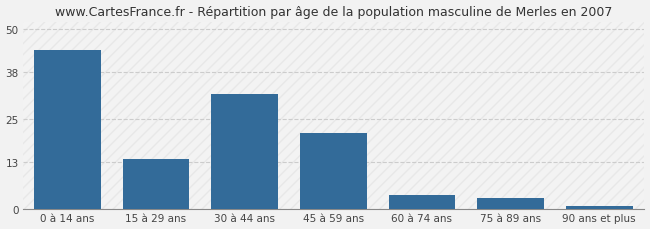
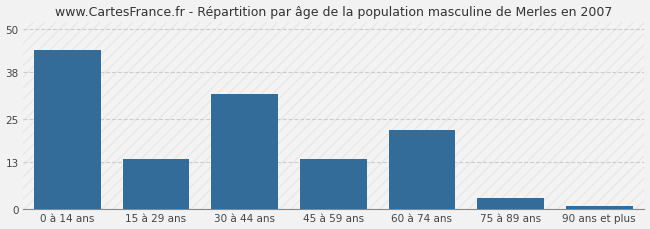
45 à 59 ans: 21 -> 14
60 à 74 ans: 4 -> 22
